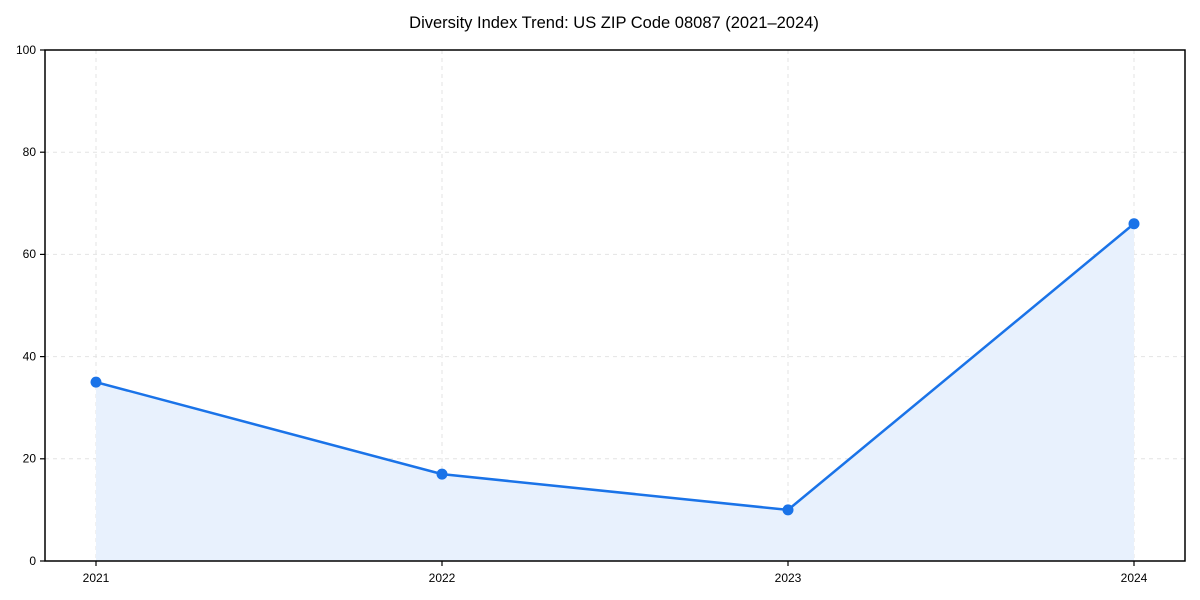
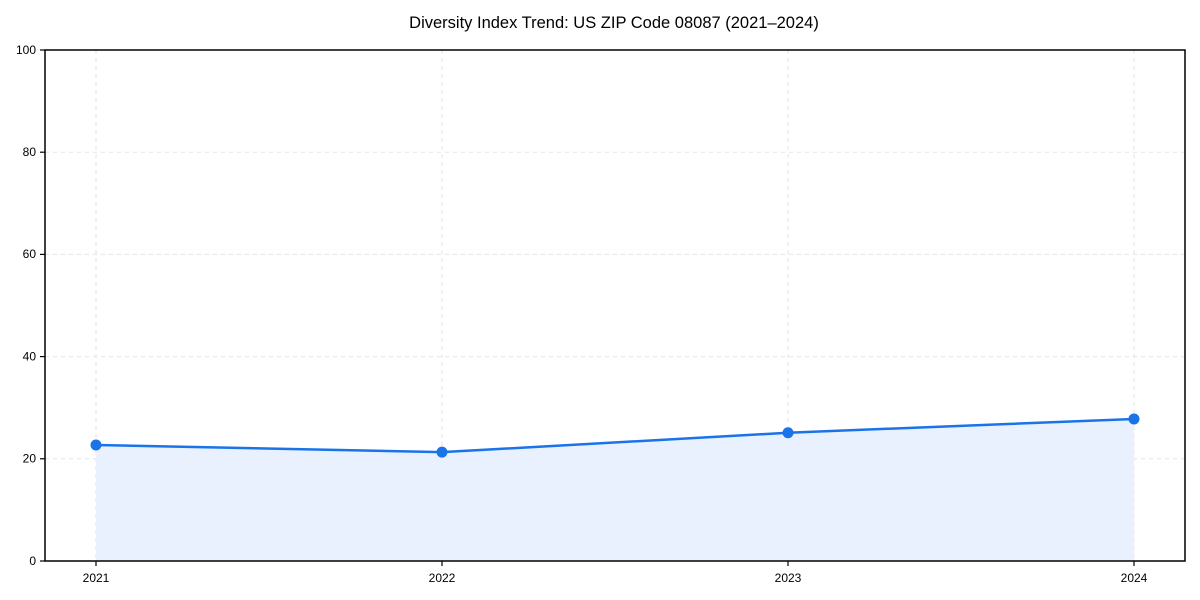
2021: 35 -> 23
2022: 17 -> 21
2023: 10 -> 25
2024: 66 -> 28
